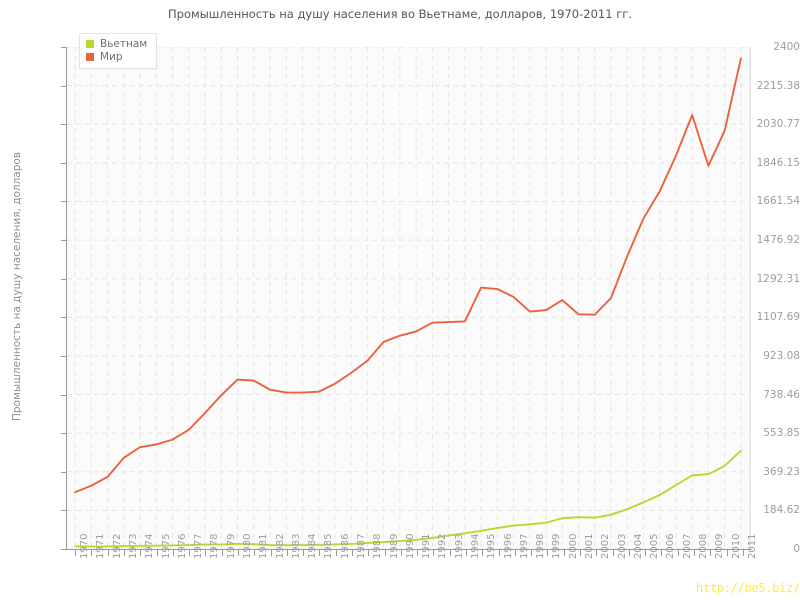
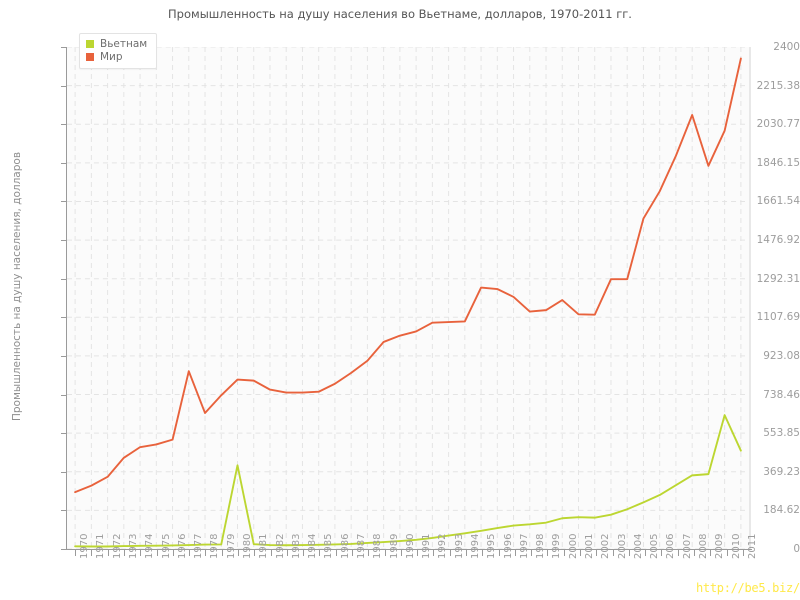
Мир/1977: 570 -> 850
Вьетнам/1980: 20 -> 400
Мир/2003: 1200 -> 1290
Мир/2004: 1400 -> 1290
Вьетнам/2010: 400 -> 640
